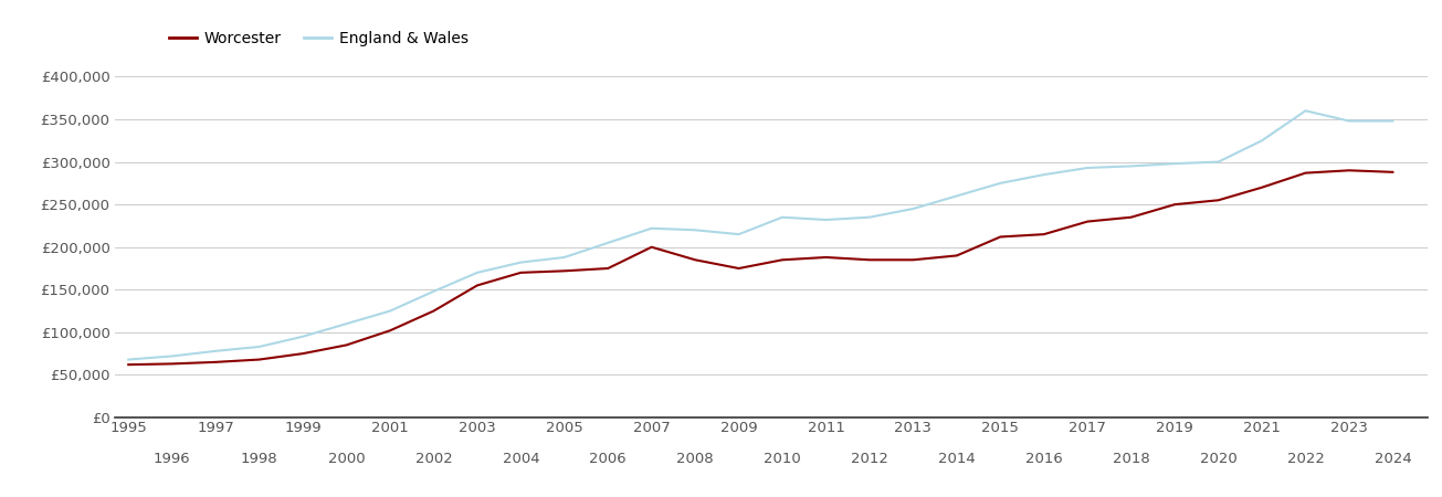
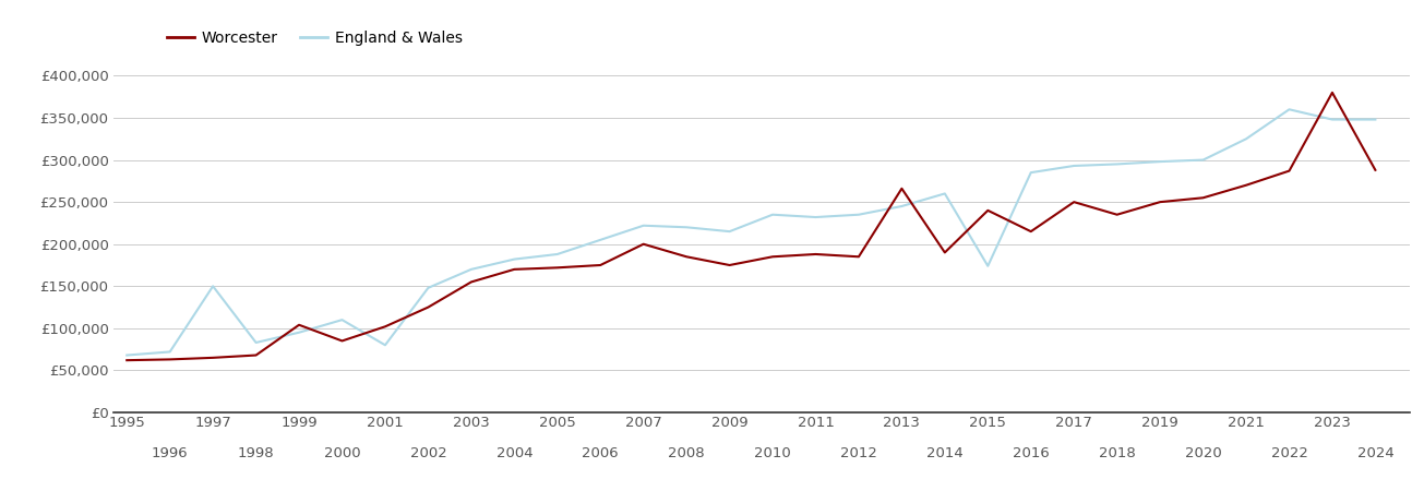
England & Wales/1997: £78,000 -> £150,000
Worcester/1999: £75,000 -> £104,000
England & Wales/2001: £125,000 -> £80,000
Worcester/2013: £185,000 -> £266,000
Worcester/2015: £212,000 -> £240,000
England & Wales/2015: £275,000 -> £174,000
Worcester/2017: £230,000 -> £250,000
Worcester/2023: £290,000 -> £380,000
